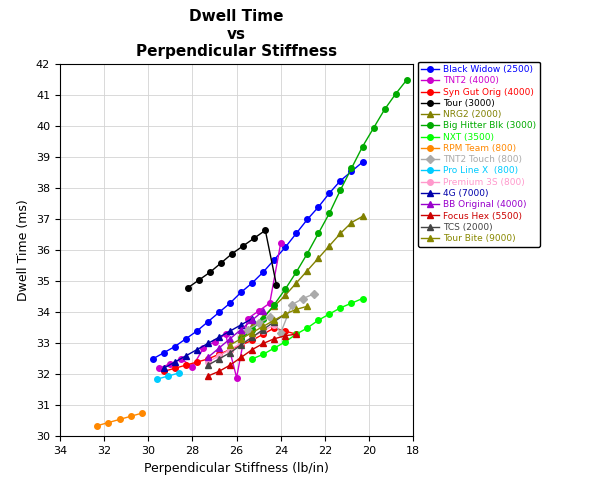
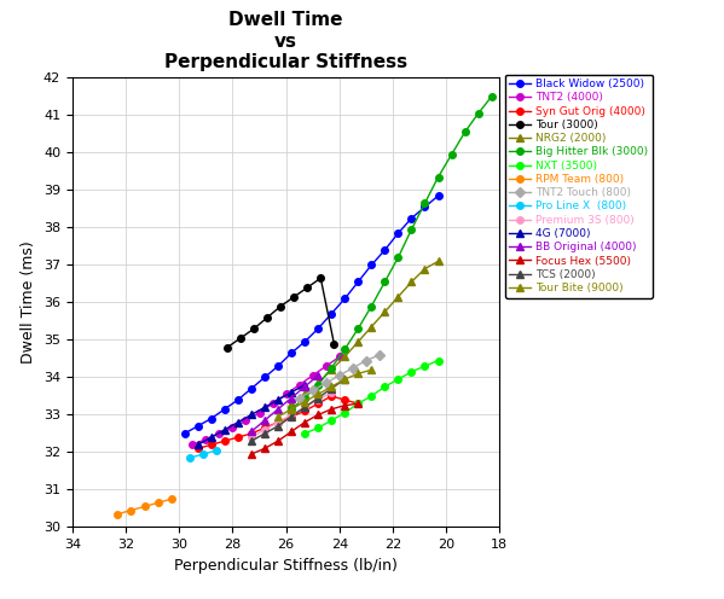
TNT2 (4000)/28: 32.25 -> 32.65
TNT2 (4000)/26: 31.90 -> 33.55
TNT2 (4000)/24: 36.25 -> 34.55
TNT2 Touch (800)/24: 33.35 -> 34.05
